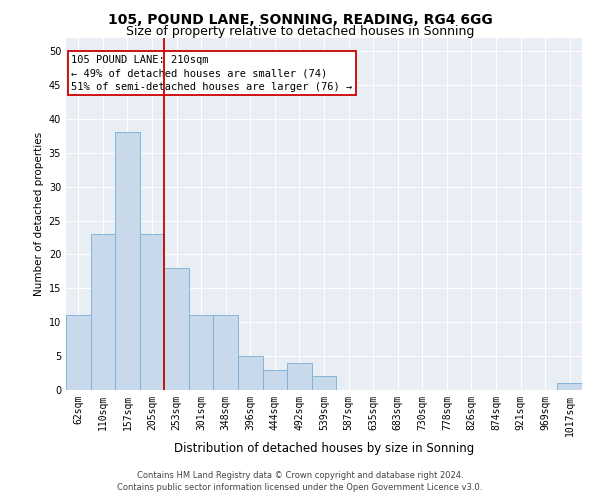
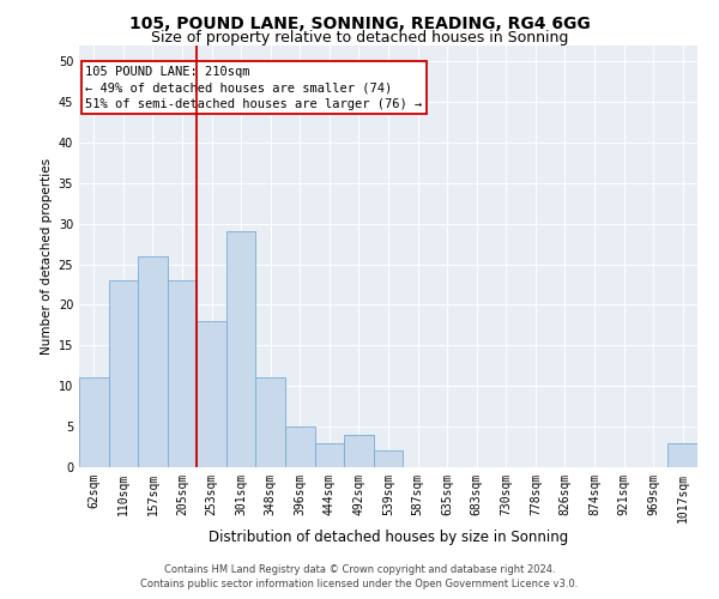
157sqm: 38 -> 26
301sqm: 11 -> 29
1017sqm: 1 -> 3
